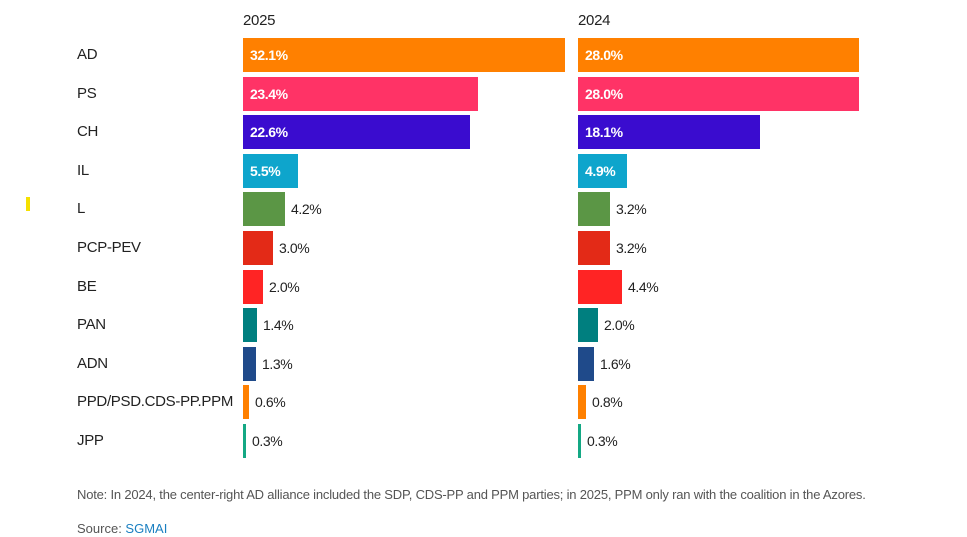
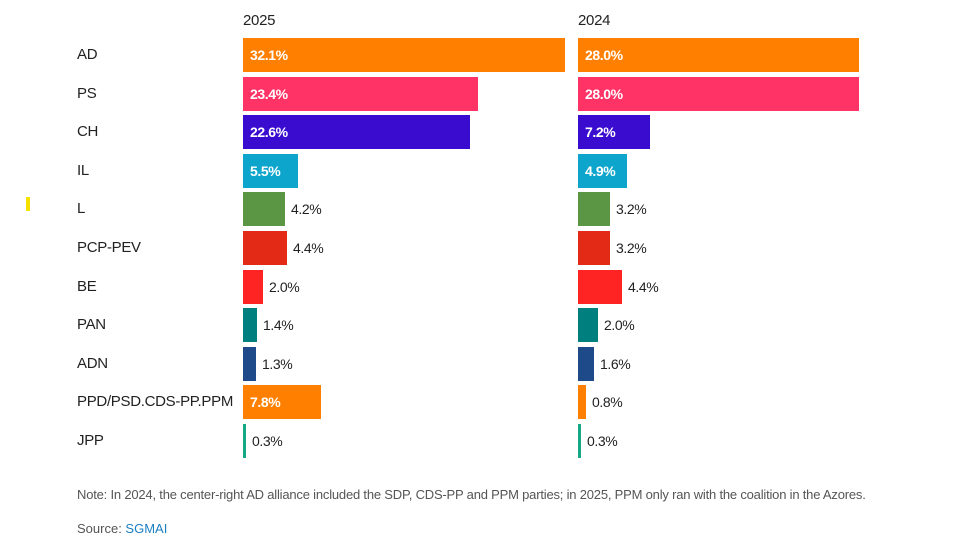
2024/CH: 18.1% -> 7.2%
2025/PCP-PEV: 3.0% -> 4.4%
2025/PPD/PSD.CDS-PP.PPM: 0.6% -> 7.8%
